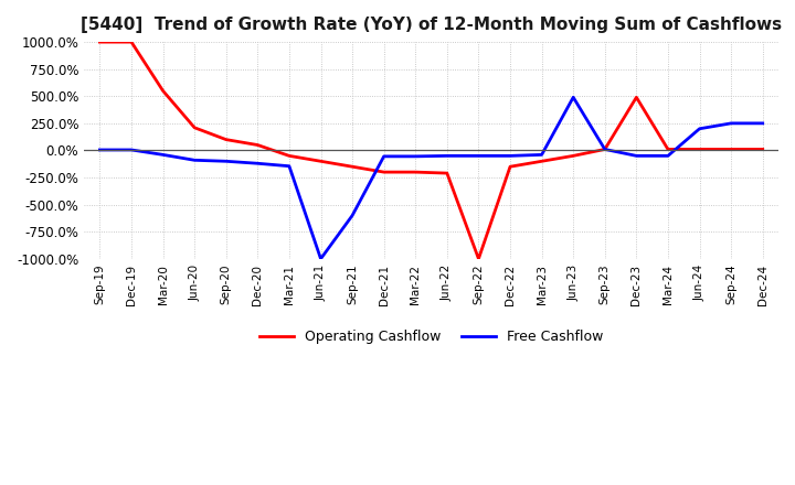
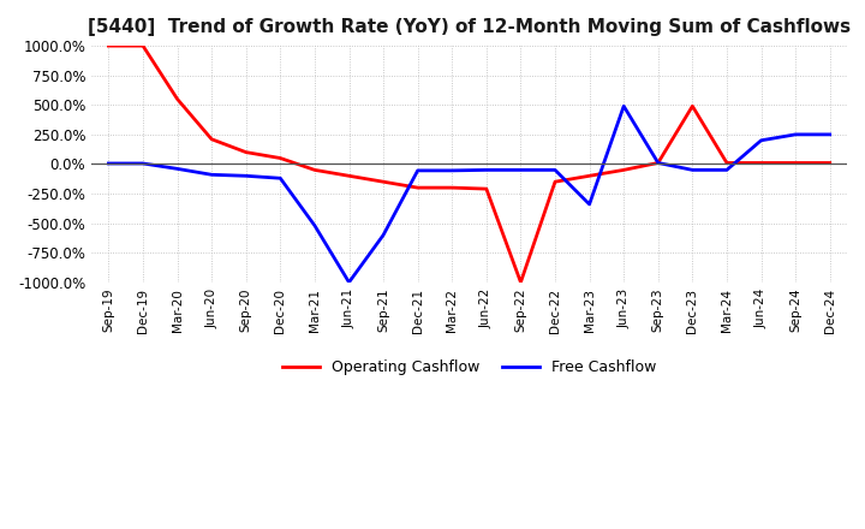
Free Cashflow/Mar-21: -140% -> -520%
Free Cashflow/Mar-23: -40% -> -340%
